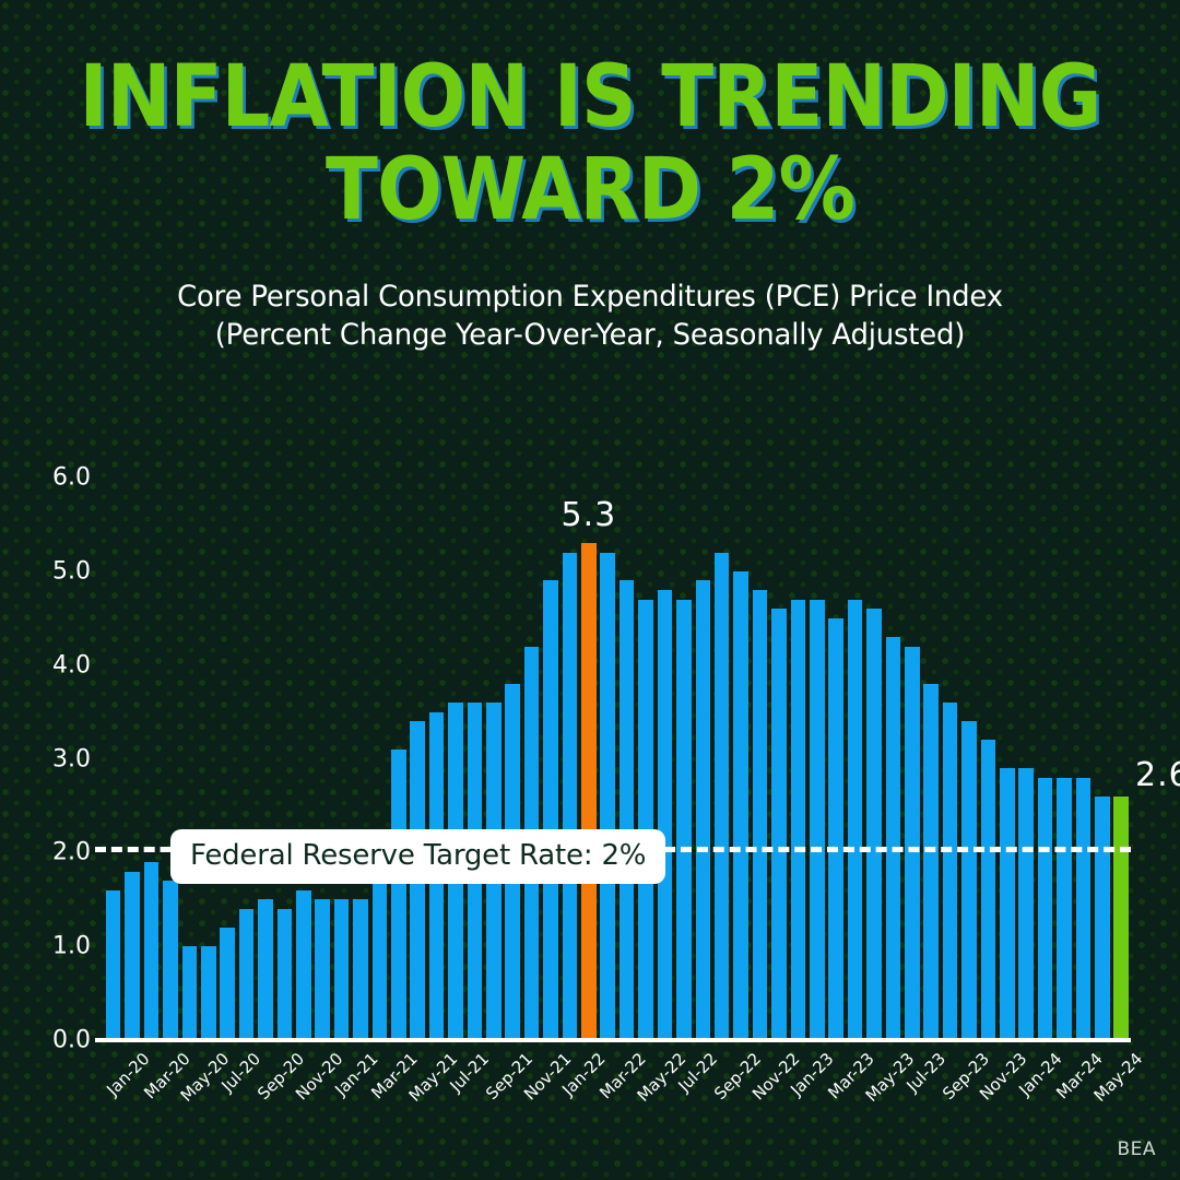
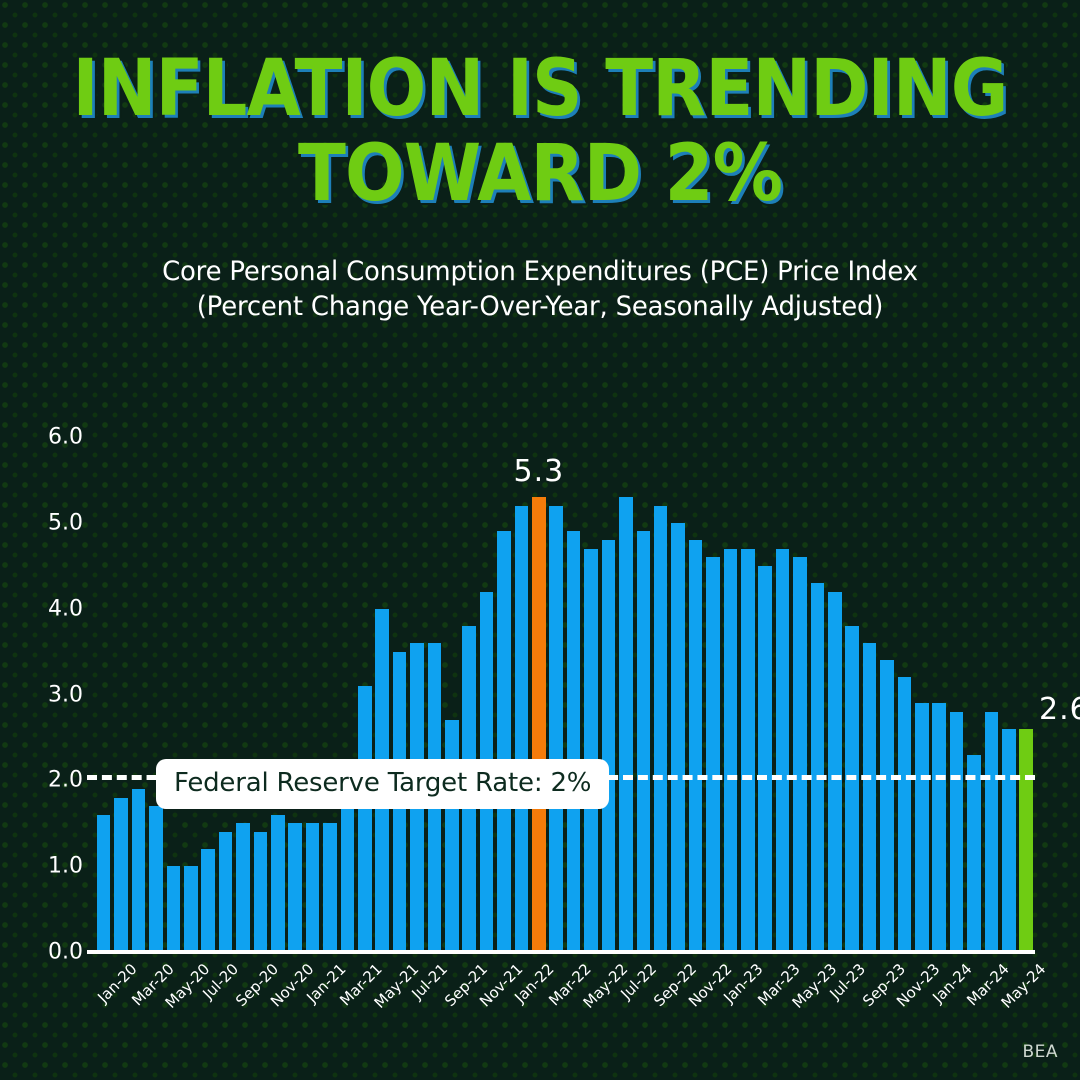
May-21: 3.4 -> 4.0
Sep-21: 3.6 -> 2.7
Jul-22: 4.7 -> 5.3
Mar-24: 2.8 -> 2.3
